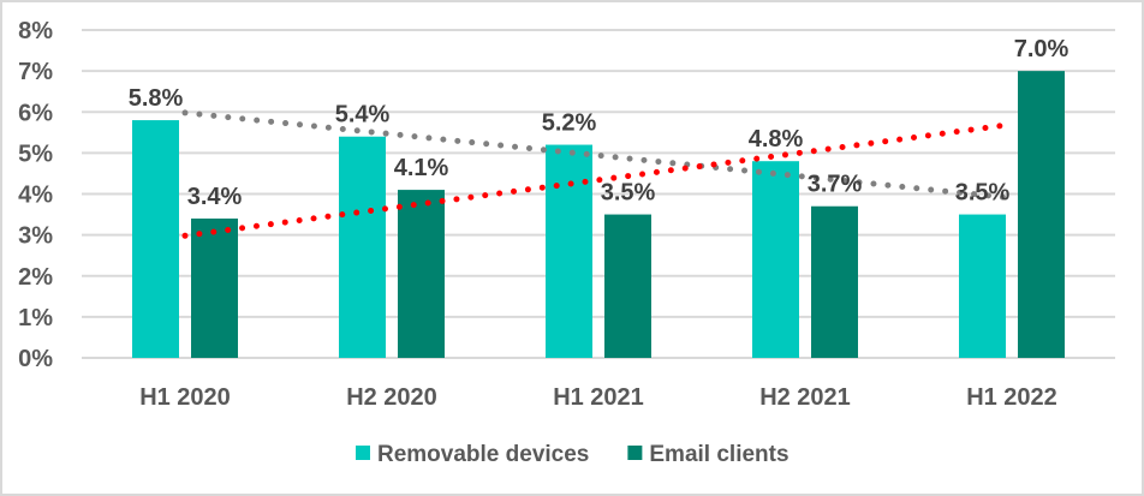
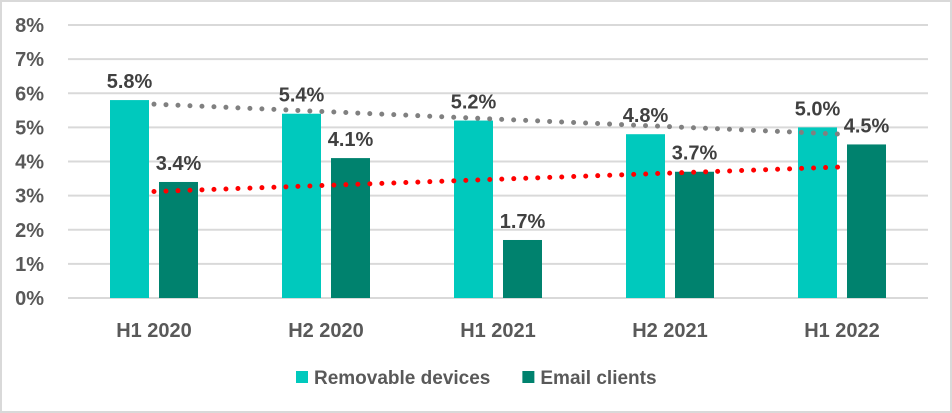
Email clients/H1 2021: 3.5% -> 1.7%
Removable devices/H1 2022: 3.5% -> 5.0%
Email clients/H1 2022: 7.0% -> 4.5%
